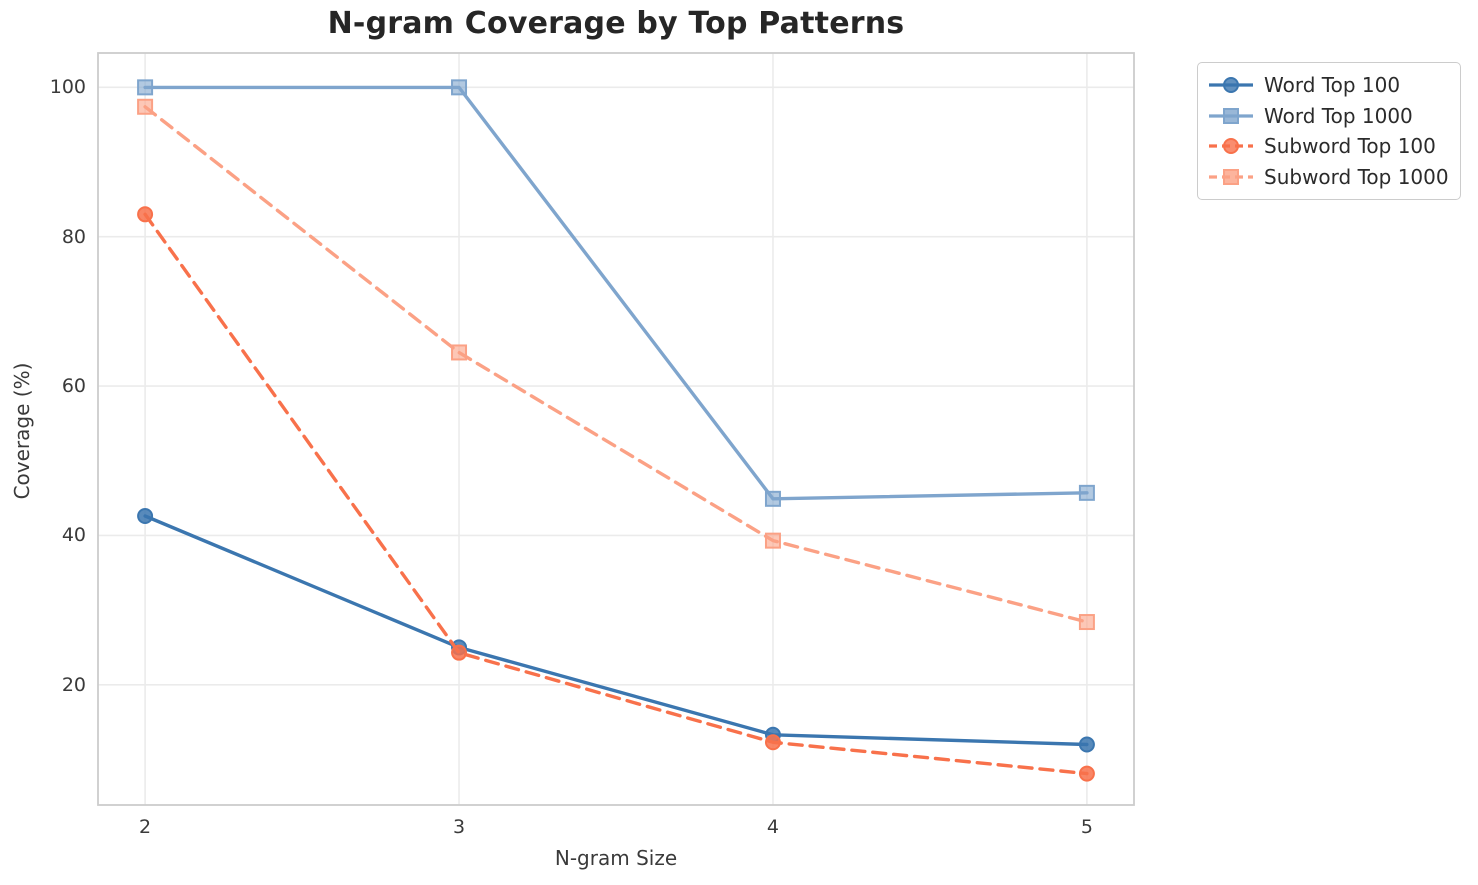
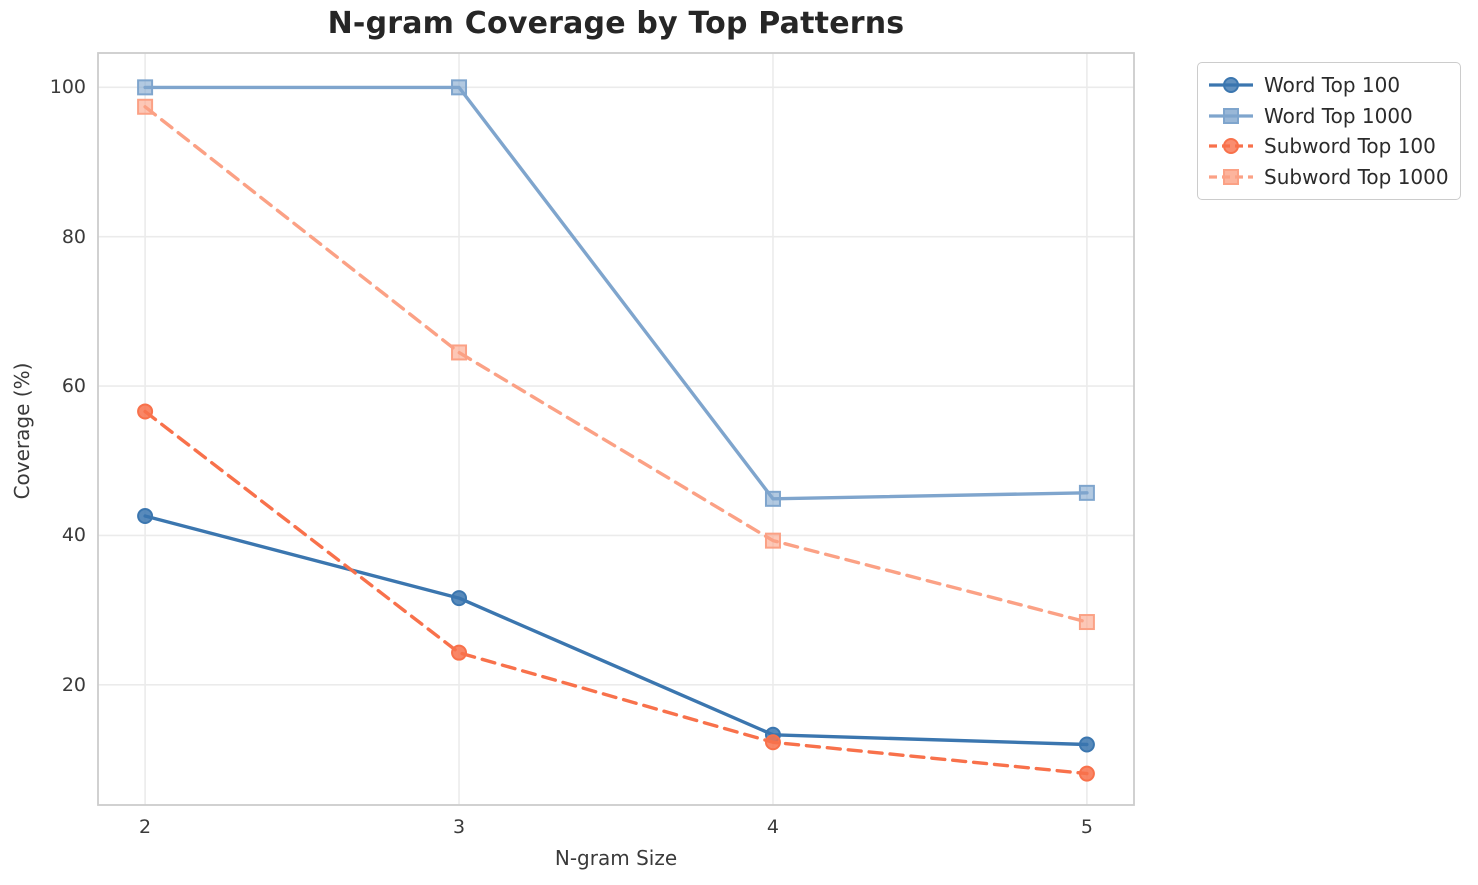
Subword Top 100/2: 83 -> 57
Word Top 100/3: 25 -> 32
